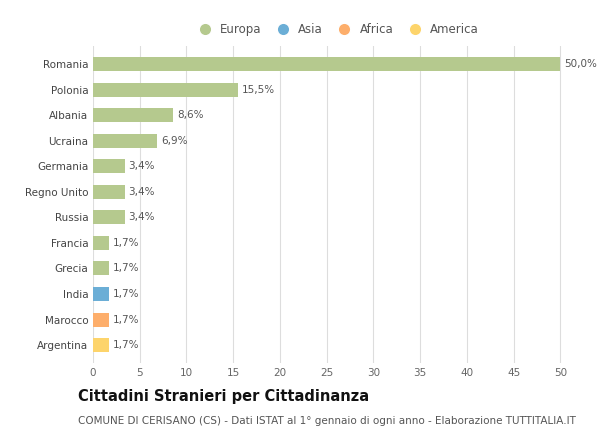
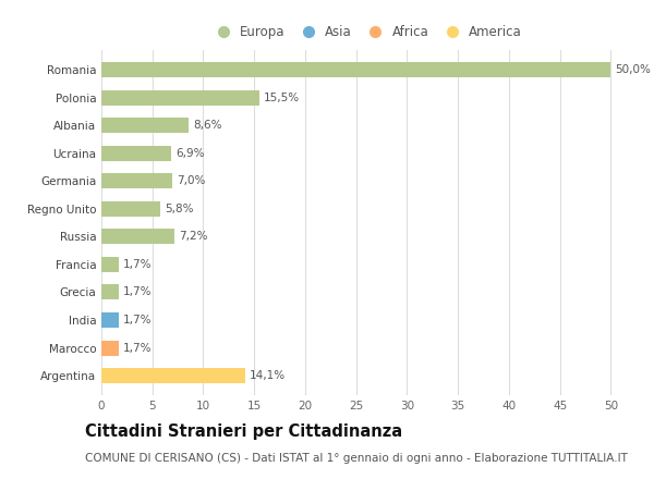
Germania: 3,4% -> 7,0%
Regno Unito: 3,4% -> 5,8%
Russia: 3,4% -> 7,2%
Argentina: 1,7% -> 14,1%
